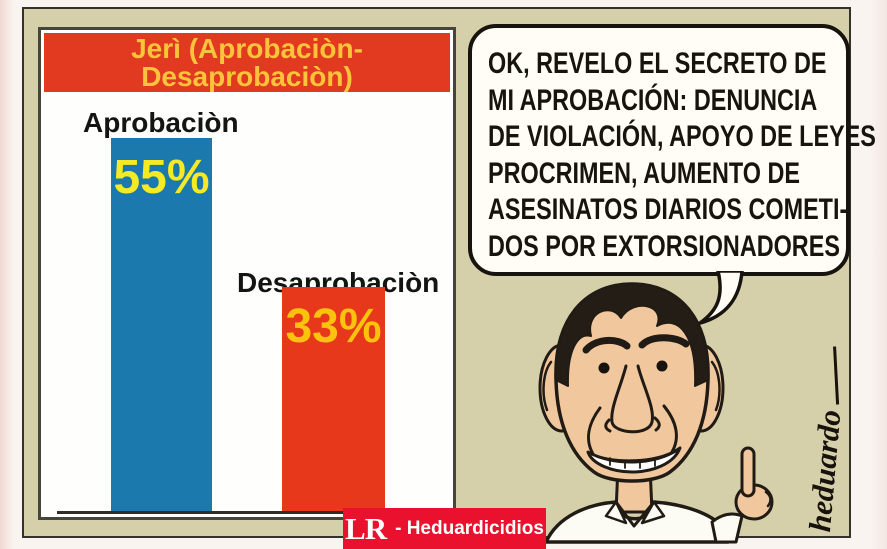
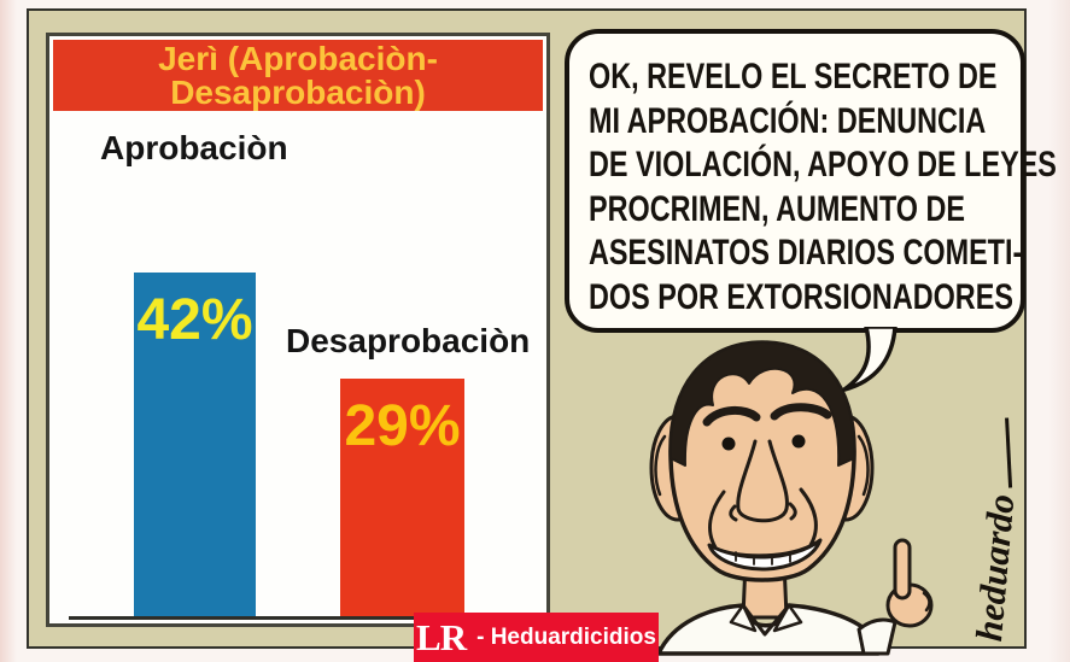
Aprobaciòn: 55% -> 42%
Desaprobaciòn: 33% -> 29%
